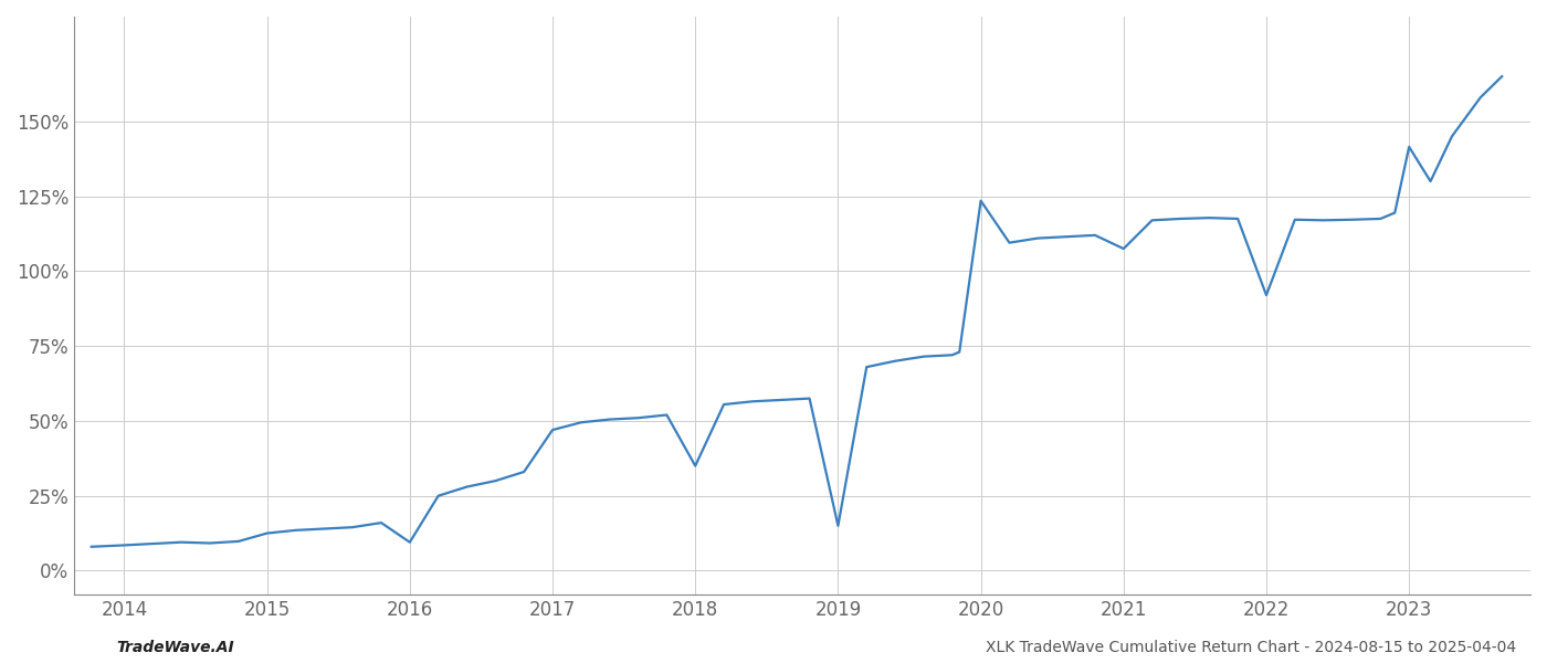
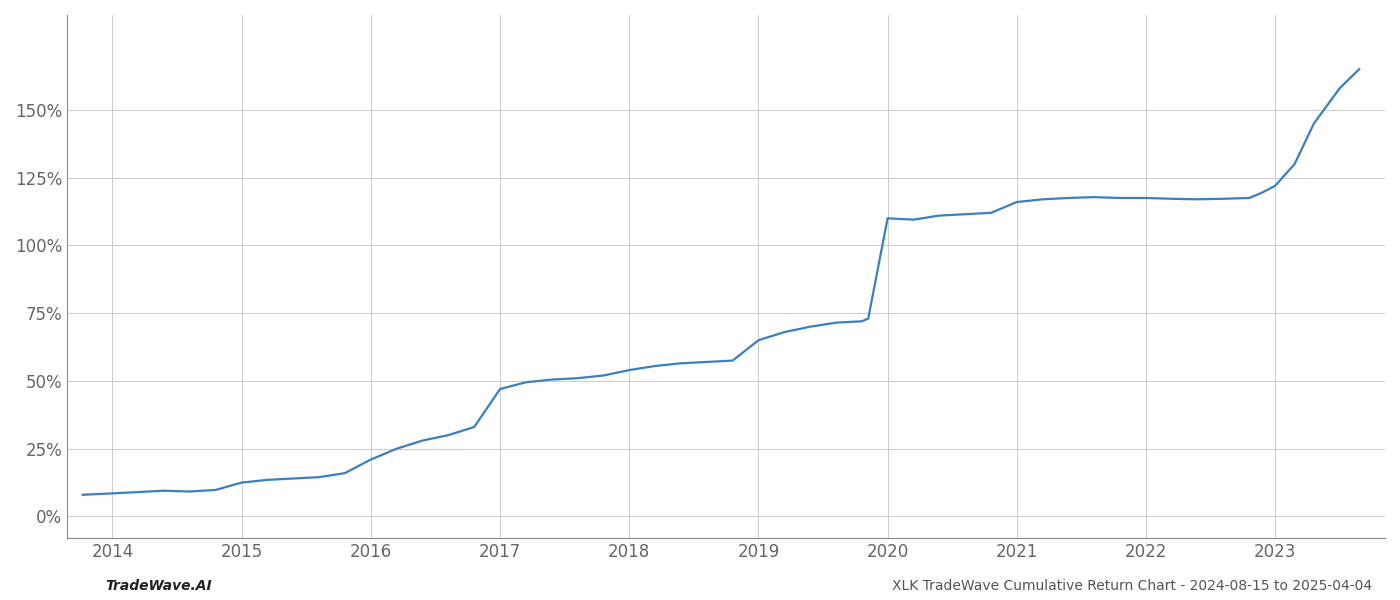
2016: 9.5% -> 21.0%
2018: 35.0% -> 54.0%
2019: 15.0% -> 65.0%
2020: 123.5% -> 110.0%
2021: 107.5% -> 116.0%
2022: 92.0% -> 117.5%
2023: 141.5% -> 122.0%
